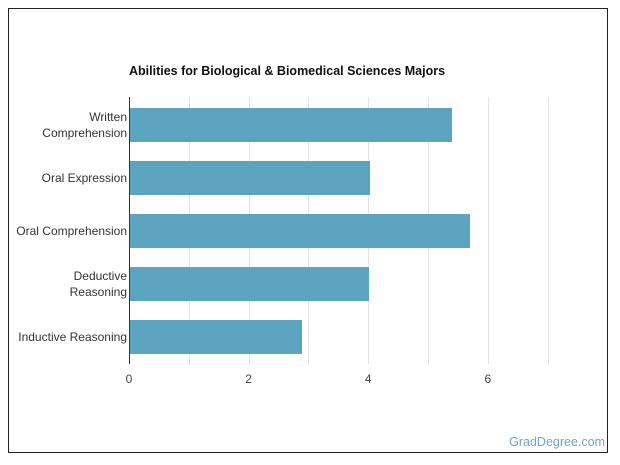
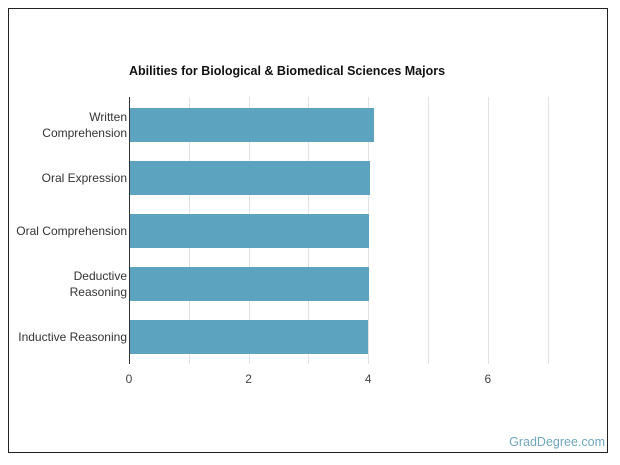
Written Comprehension: 5.4 -> 4.1
Oral Comprehension: 5.7 -> 4.0
Inductive Reasoning: 2.9 -> 4.0
